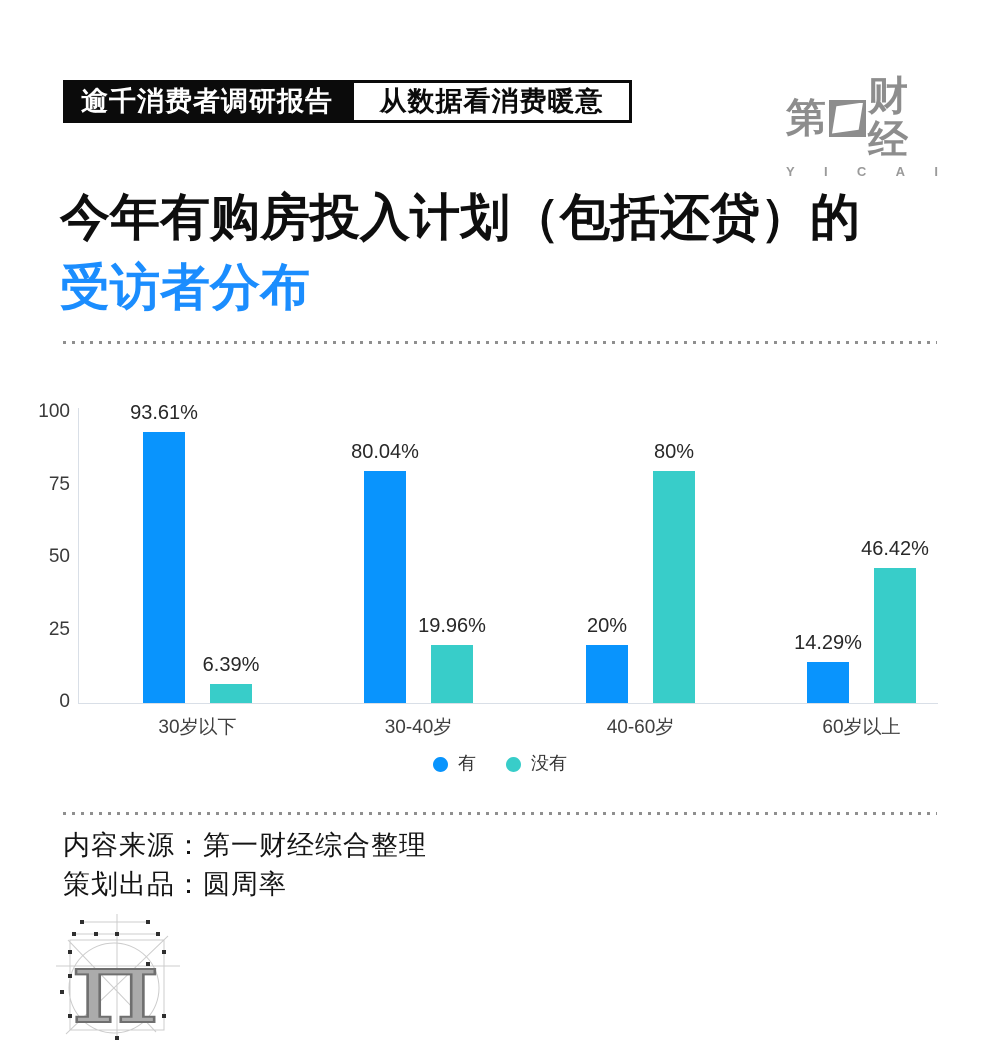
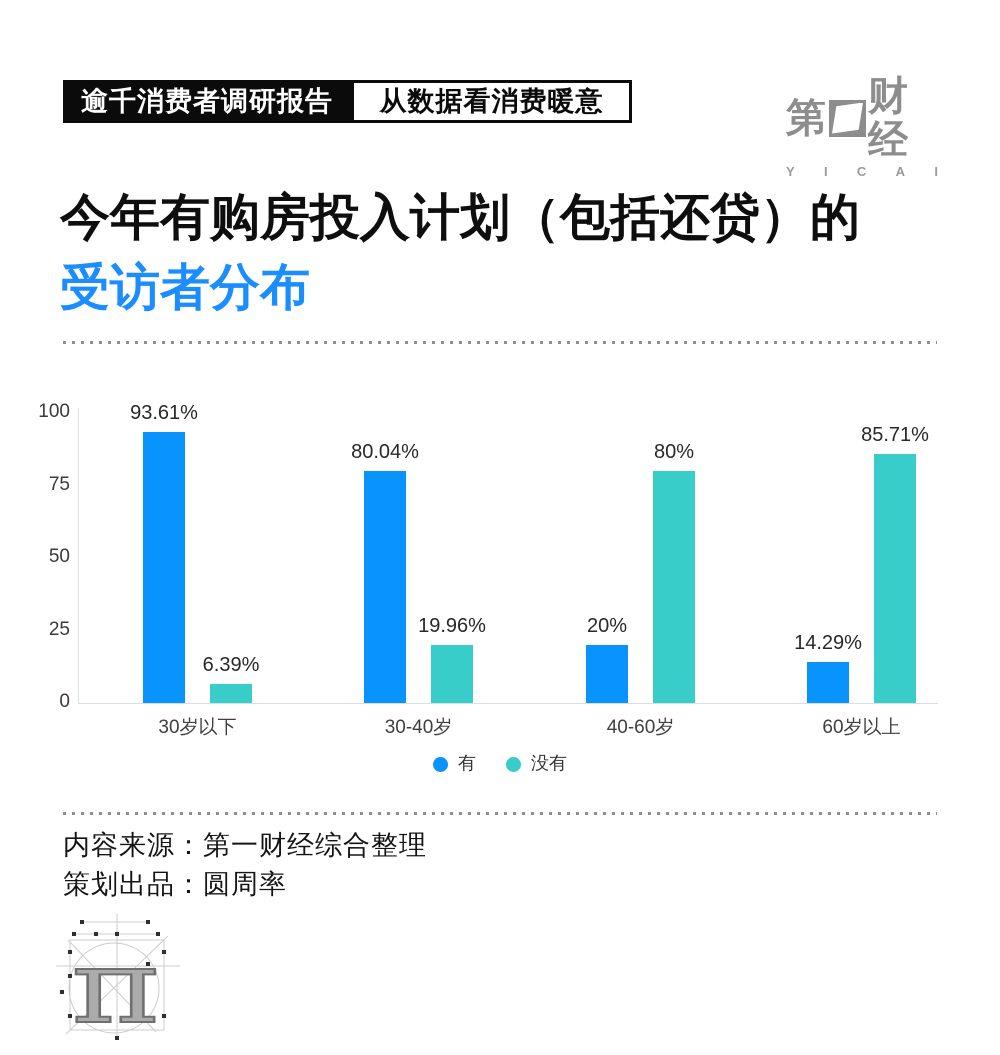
没有/60岁以上: 46.42% -> 85.71%
